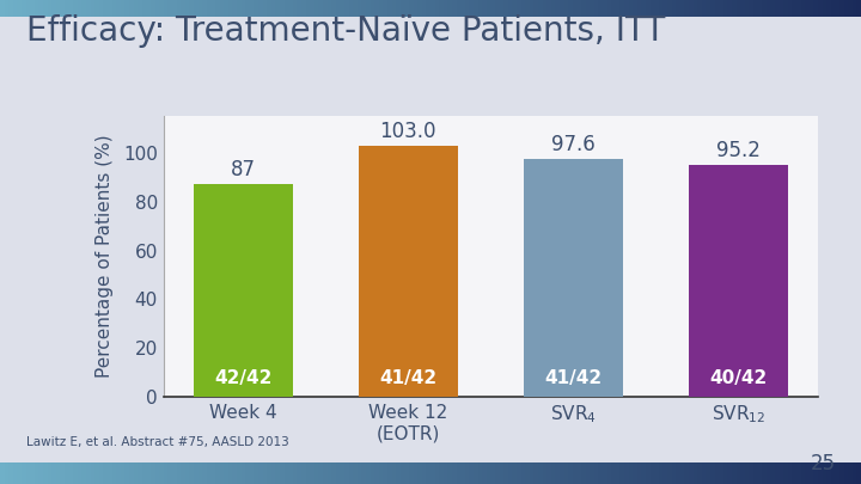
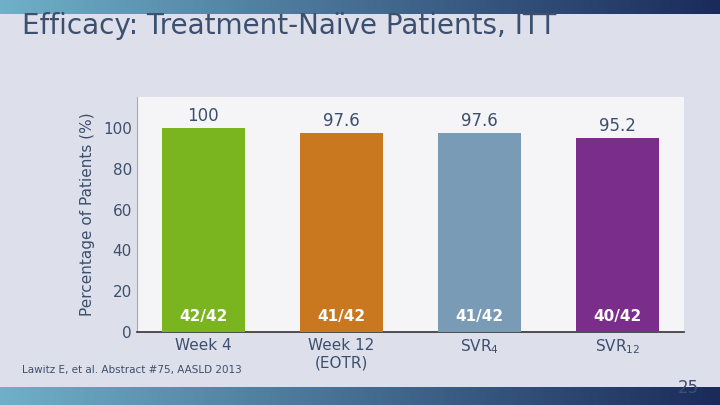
Week 4: 87 -> 100
Week 12 (EOTR): 103.0 -> 97.6
